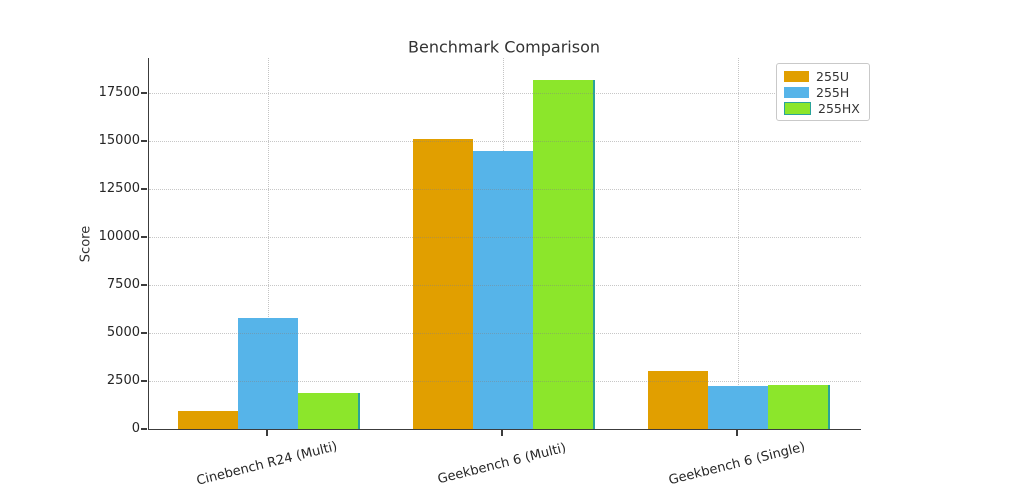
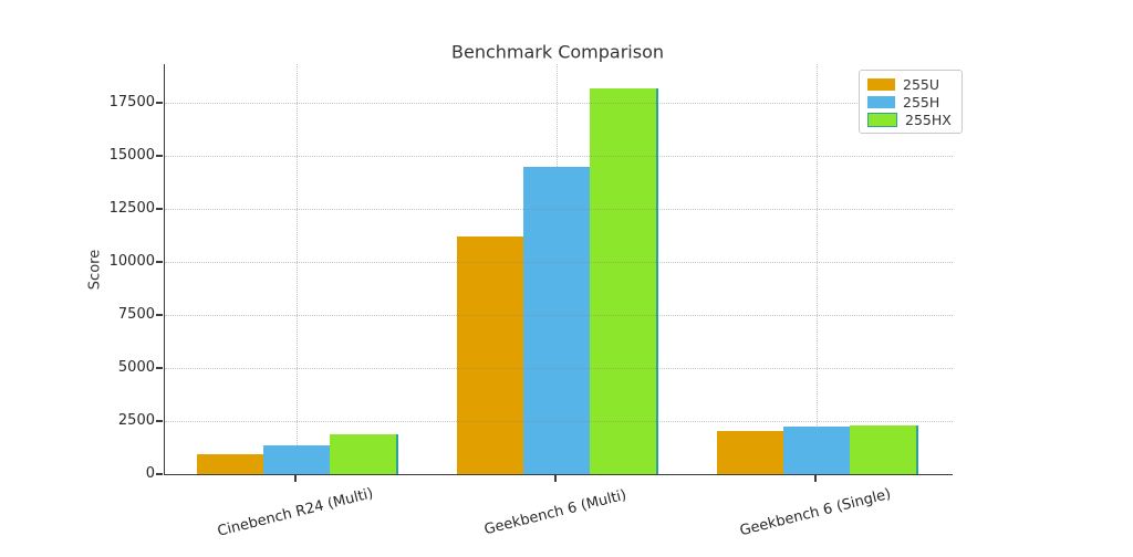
255H/Cinebench R24 (Multi): 5800 -> 1400
255U/Geekbench 6 (Multi): 15100 -> 11200
255U/Geekbench 6 (Single): 3000 -> 2000
